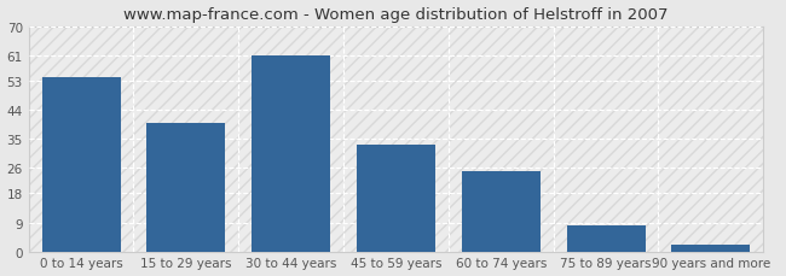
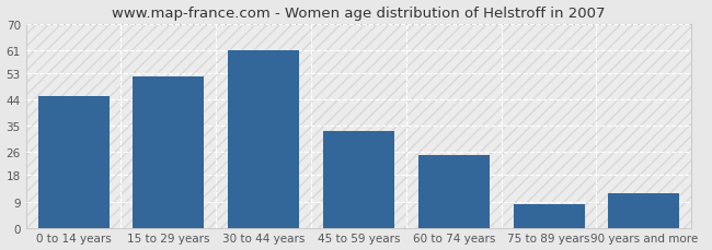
0 to 14 years: 54 -> 45
15 to 29 years: 40 -> 52
90 years and more: 2 -> 12
